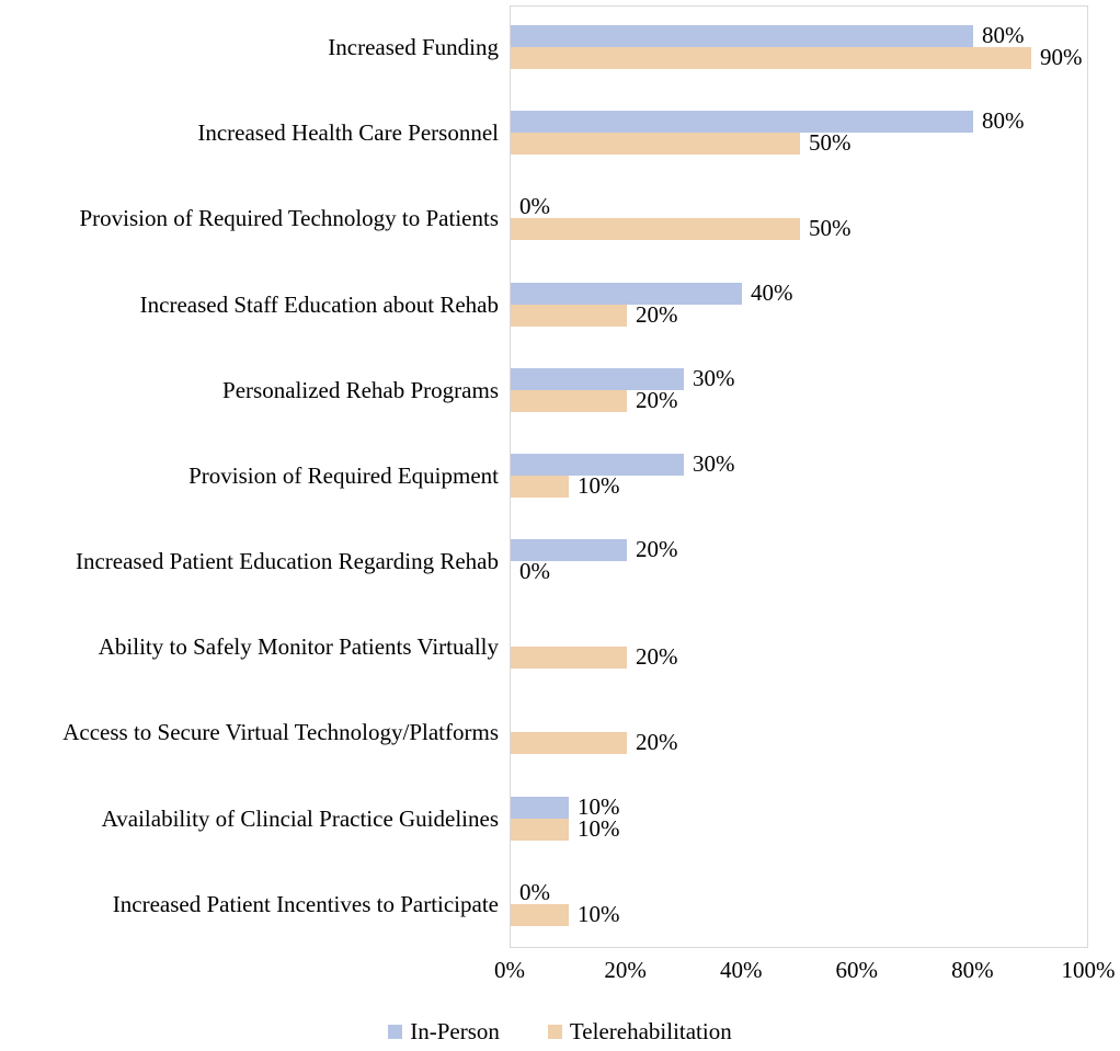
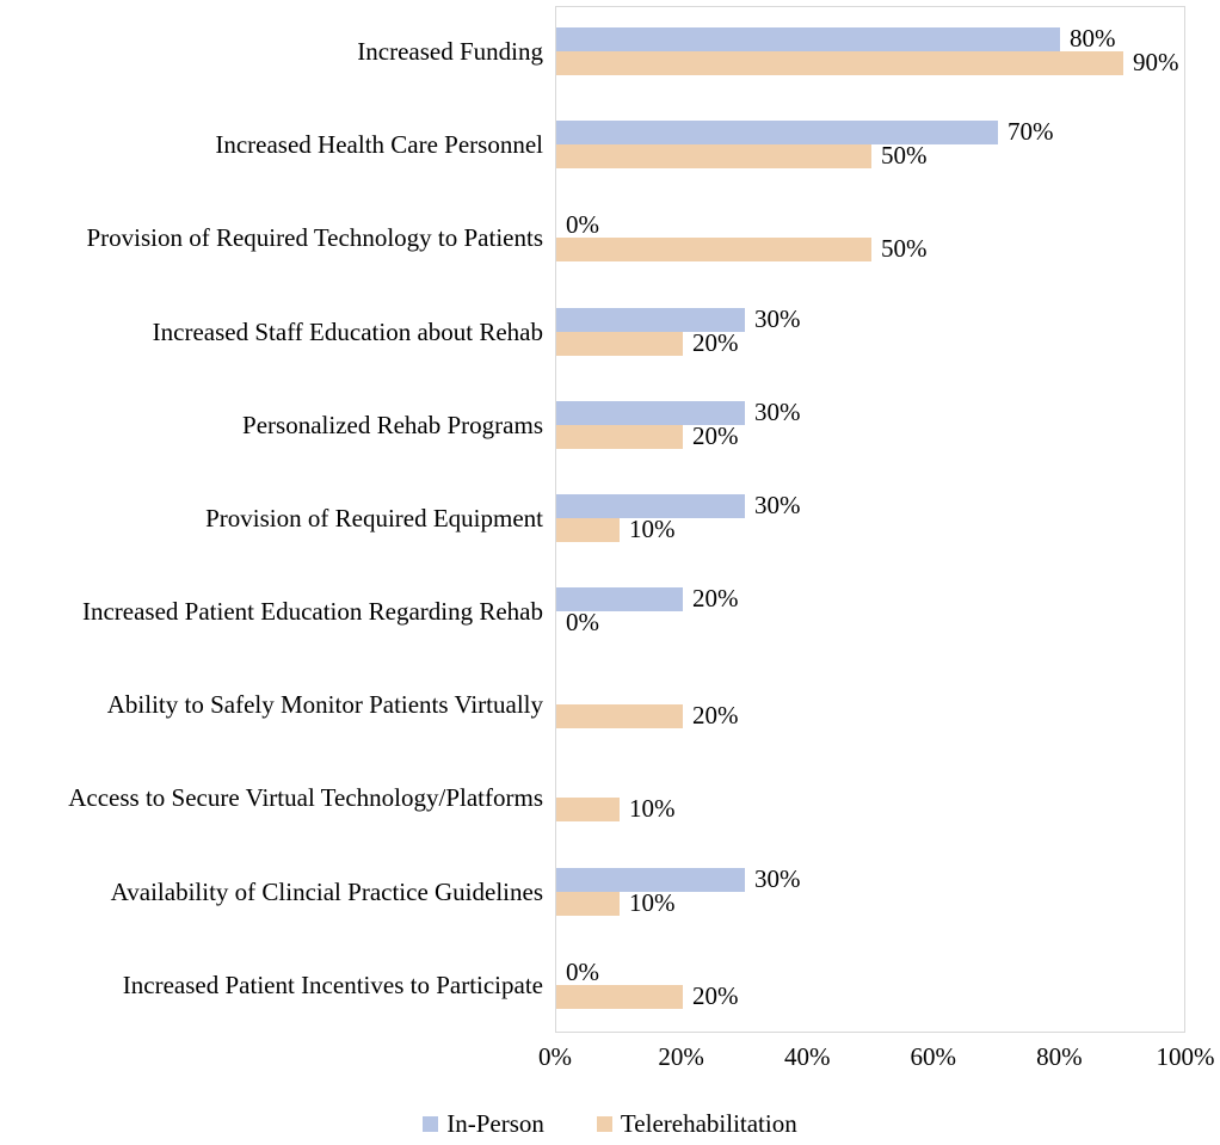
In-Person/Increased Health Care Personnel: 80% -> 70%
In-Person/Increased Staff Education about Rehab: 40% -> 30%
Telerehabilitation/Access to Secure Virtual Technology/Platforms: 20% -> 10%
In-Person/Availability of Clincial Practice Guidelines: 10% -> 30%
Telerehabilitation/Increased Patient Incentives to Participate: 10% -> 20%
